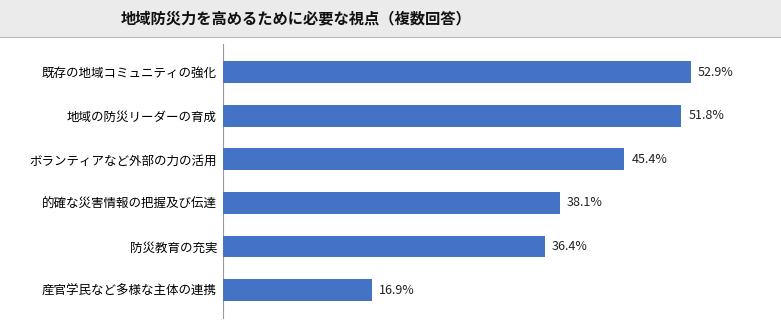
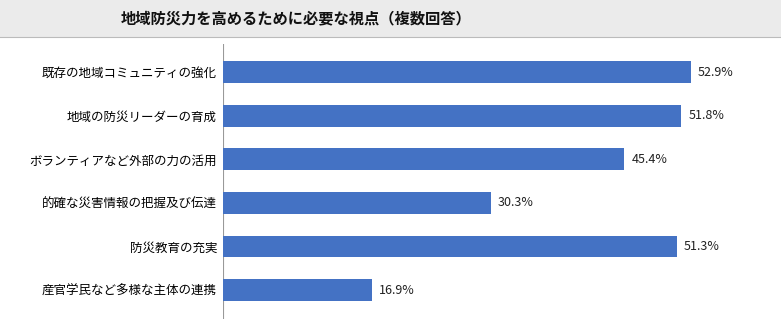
的確な災害情報の把握及び伝達: 38.1% -> 30.3%
防災教育の充実: 36.4% -> 51.3%
